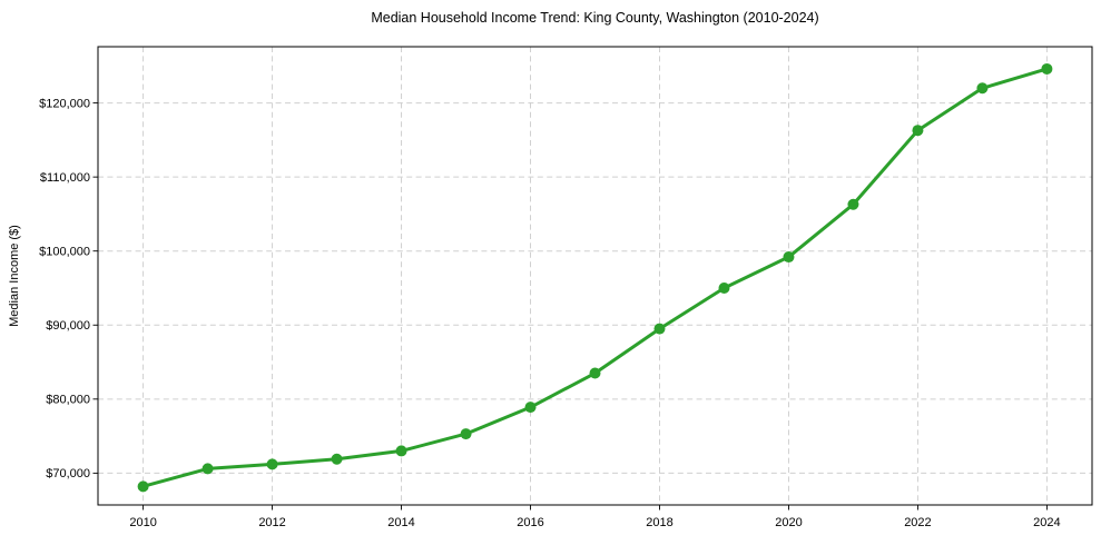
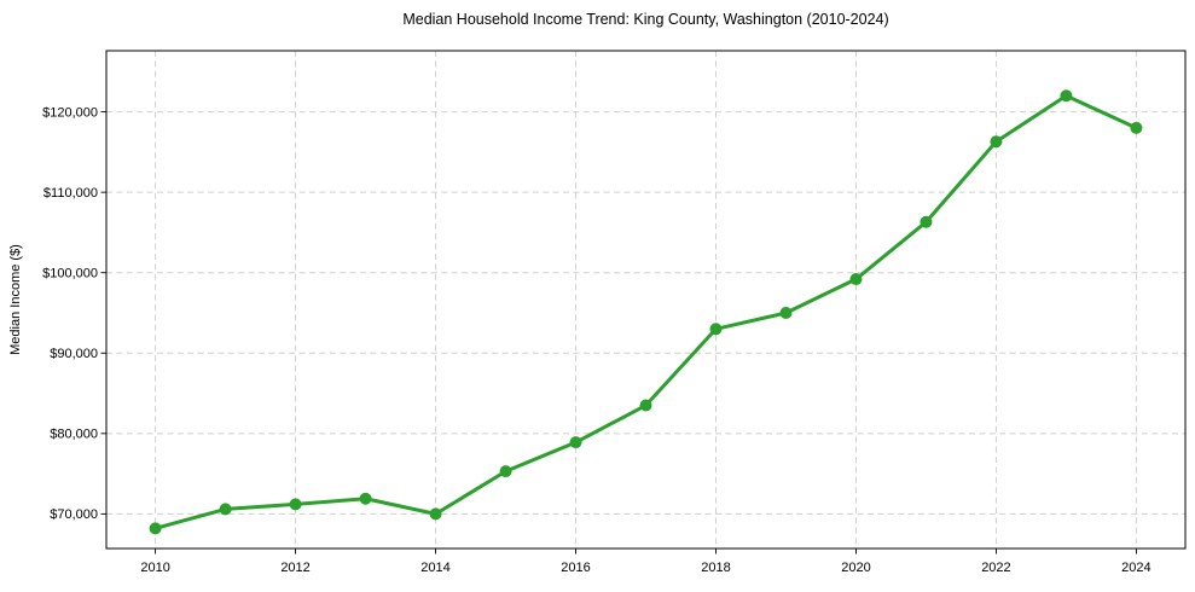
2014: $73000 -> $70000
2018: $90000 -> $93000
2024: $125000 -> $118000
